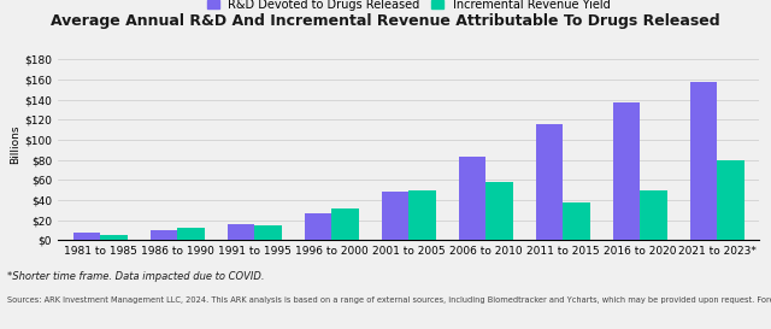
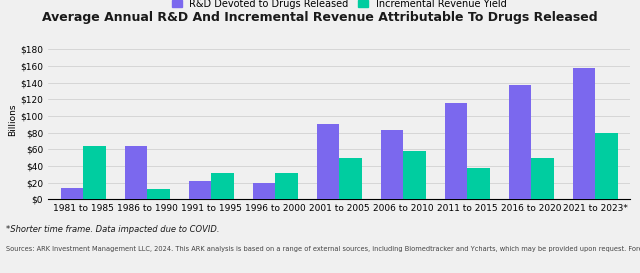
R&D Devoted to Drugs Released/1981 to 1985: $7 -> $14
Incremental Revenue Yield/1981 to 1985: $5 -> $64
R&D Devoted to Drugs Released/1986 to 1990: $10 -> $64
R&D Devoted to Drugs Released/1991 to 1995: $16 -> $22
Incremental Revenue Yield/1991 to 1995: $15 -> $32
R&D Devoted to Drugs Released/1996 to 2000: $27 -> $20
R&D Devoted to Drugs Released/2001 to 2005: $48 -> $90
